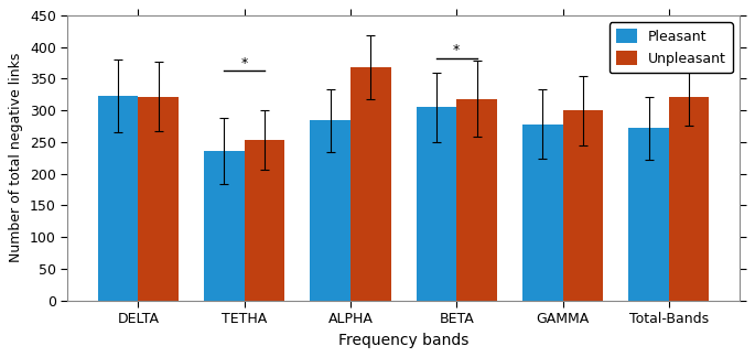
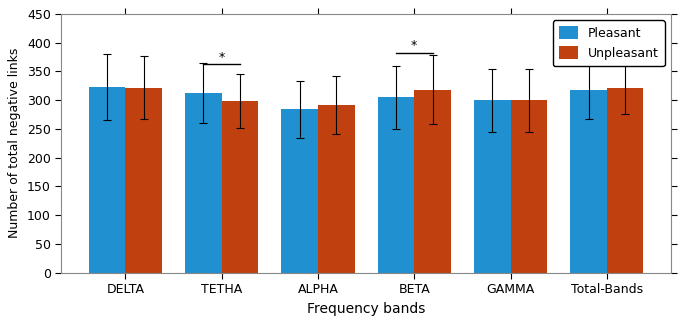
Pleasant/TETHA: 236 -> 312
Unpleasant/TETHA: 254 -> 299
Unpleasant/ALPHA: 368 -> 292
Pleasant/GAMMA: 278 -> 300
Pleasant/Total-Bands: 272 -> 318
